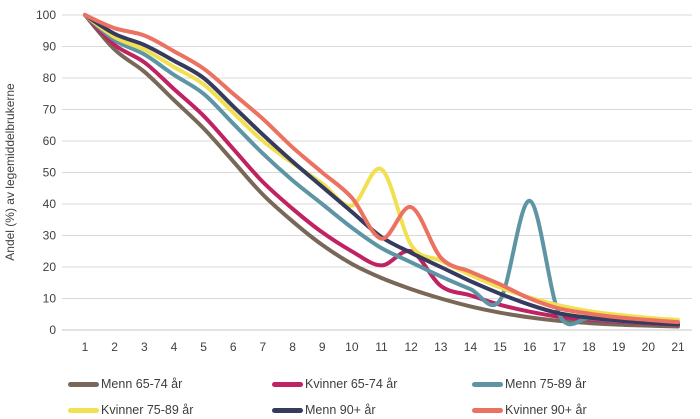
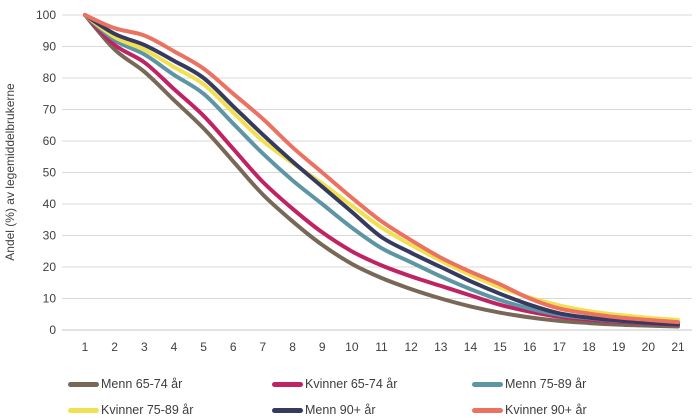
Kvinner 75-89 år/11: 51 -> 32
Kvinner 90+ år/11: 29 -> 34
Kvinner 65-74 år/12: 25 -> 17
Kvinner 90+ år/12: 39 -> 28
Menn 75-89 år/16: 41 -> 7
